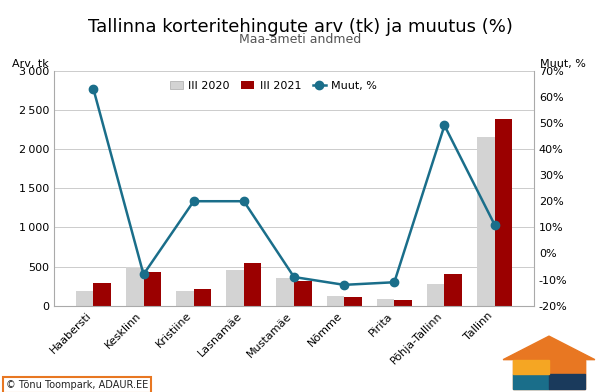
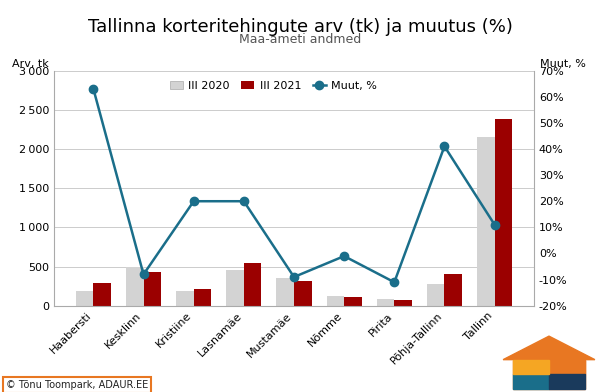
Muut, %/Nõmme: -12% -> -1%
Muut, %/Põhja-Tallinn: 49% -> 41%
